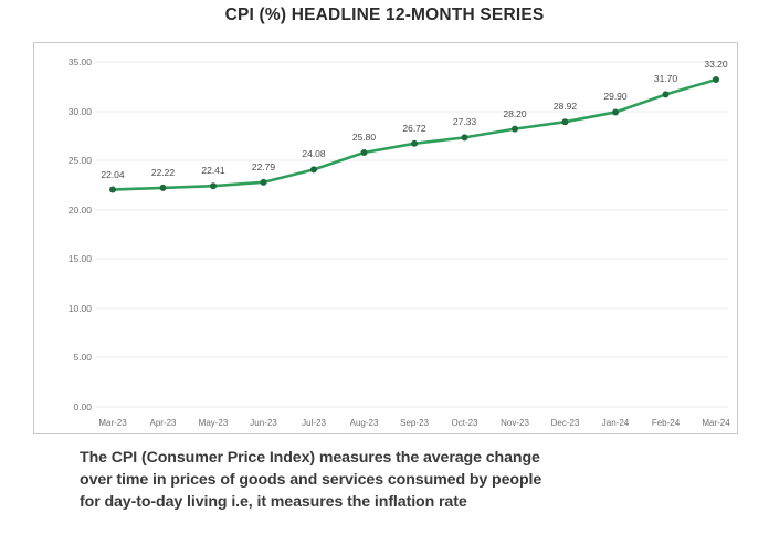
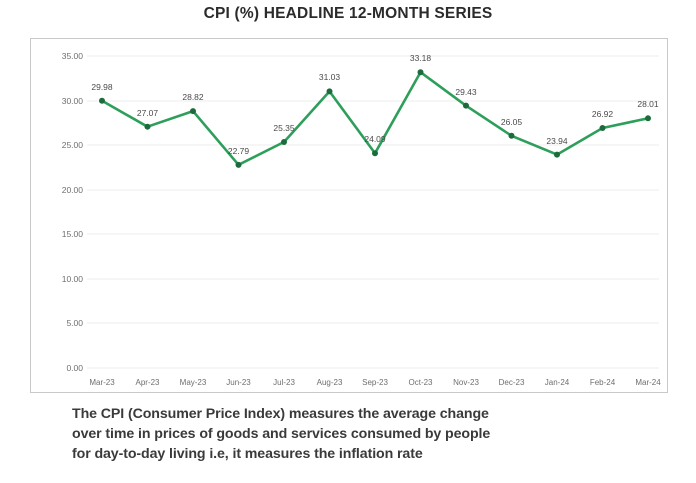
Mar-23: 22.04 -> 29.98
Apr-23: 22.22 -> 27.07
May-23: 22.41 -> 28.82
Jul-23: 24.08 -> 25.35
Aug-23: 25.80 -> 31.03
Sep-23: 26.72 -> 24.09
Oct-23: 27.33 -> 33.18
Nov-23: 28.20 -> 29.43
Dec-23: 28.92 -> 26.05
Jan-24: 29.90 -> 23.94
Feb-24: 31.70 -> 26.92
Mar-24: 33.20 -> 28.01
